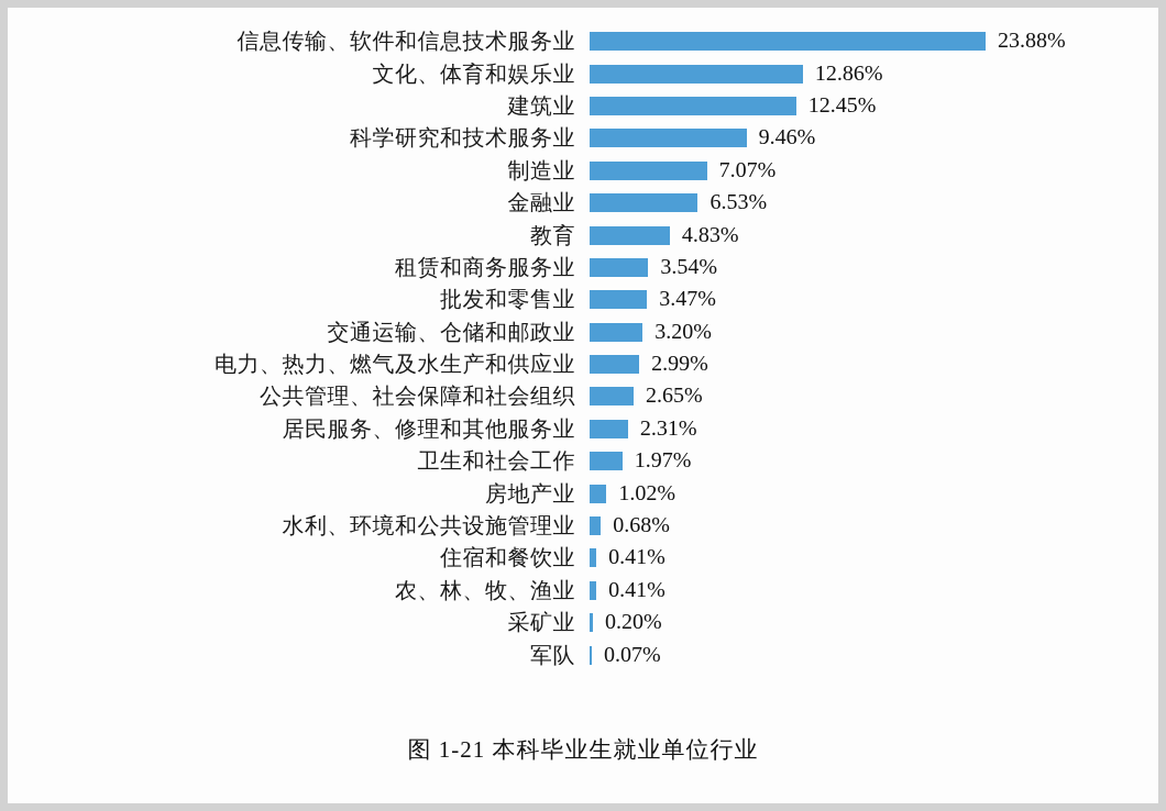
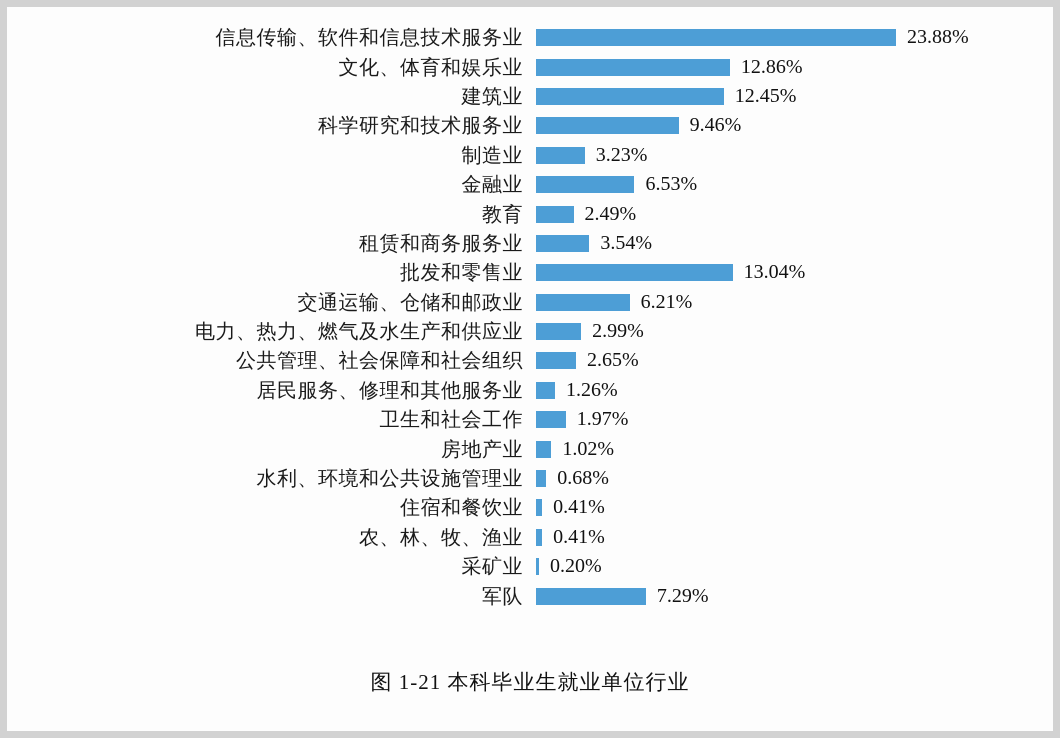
制造业: 7.07% -> 3.23%
教育: 4.83% -> 2.49%
批发和零售业: 3.47% -> 13.04%
交通运输、仓储和邮政业: 3.20% -> 6.21%
居民服务、修理和其他服务业: 2.31% -> 1.26%
军队: 0.07% -> 7.29%
